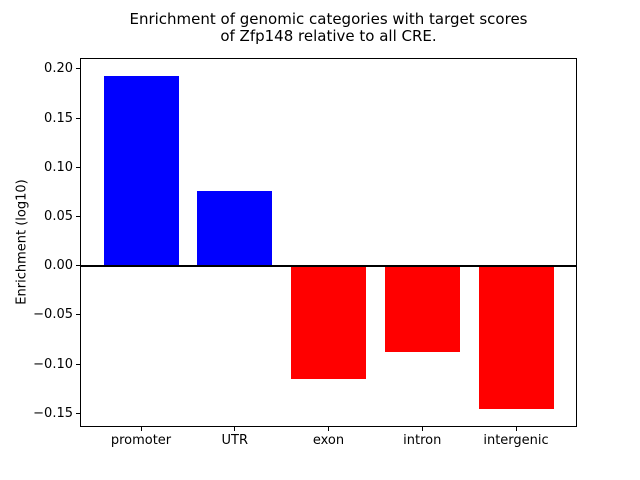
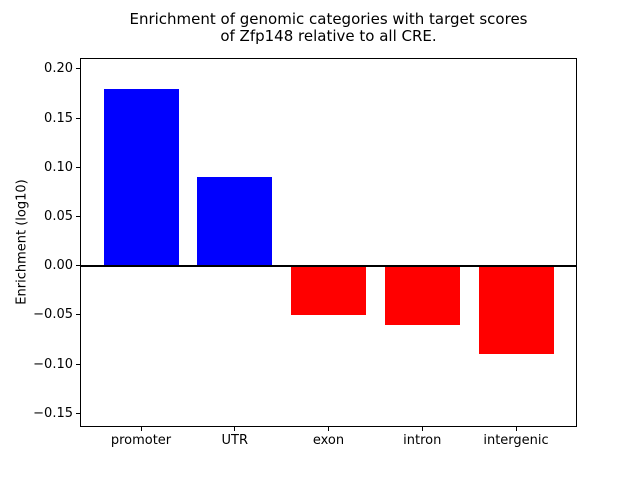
promoter: 0.19 -> 0.18
UTR: 0.08 -> 0.09
exon: -0.12 -> -0.05
intron: -0.09 -> -0.06
intergenic: -0.15 -> -0.09
